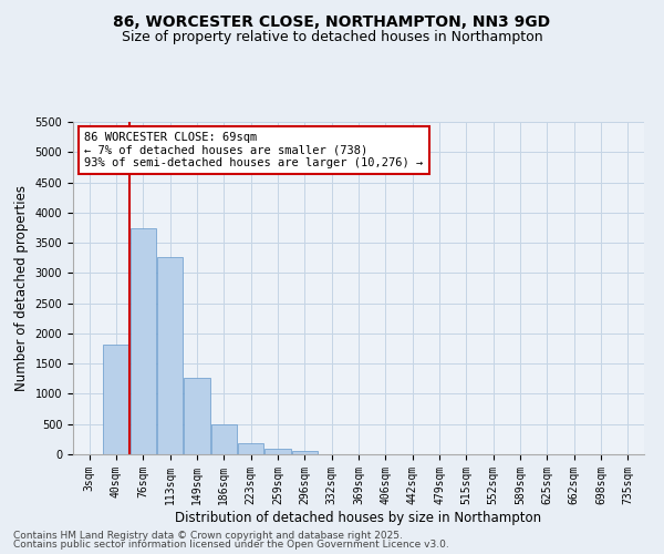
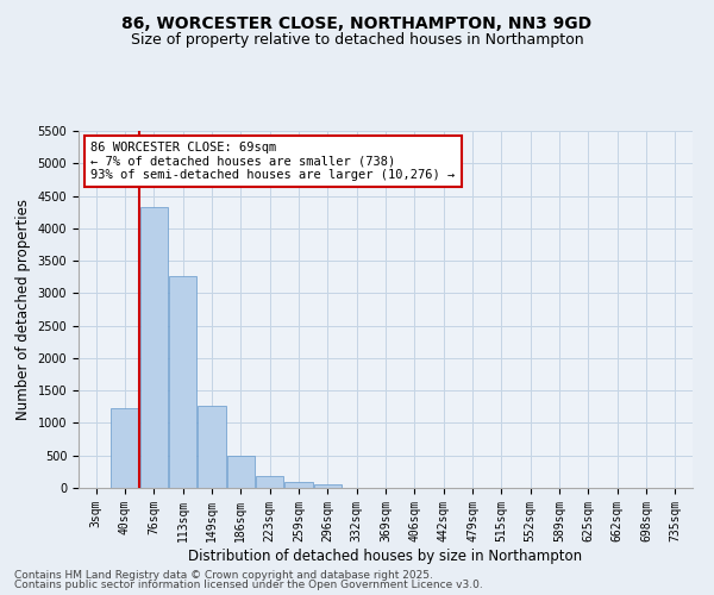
40sqm: 1820 -> 1230
76sqm: 3740 -> 4320
